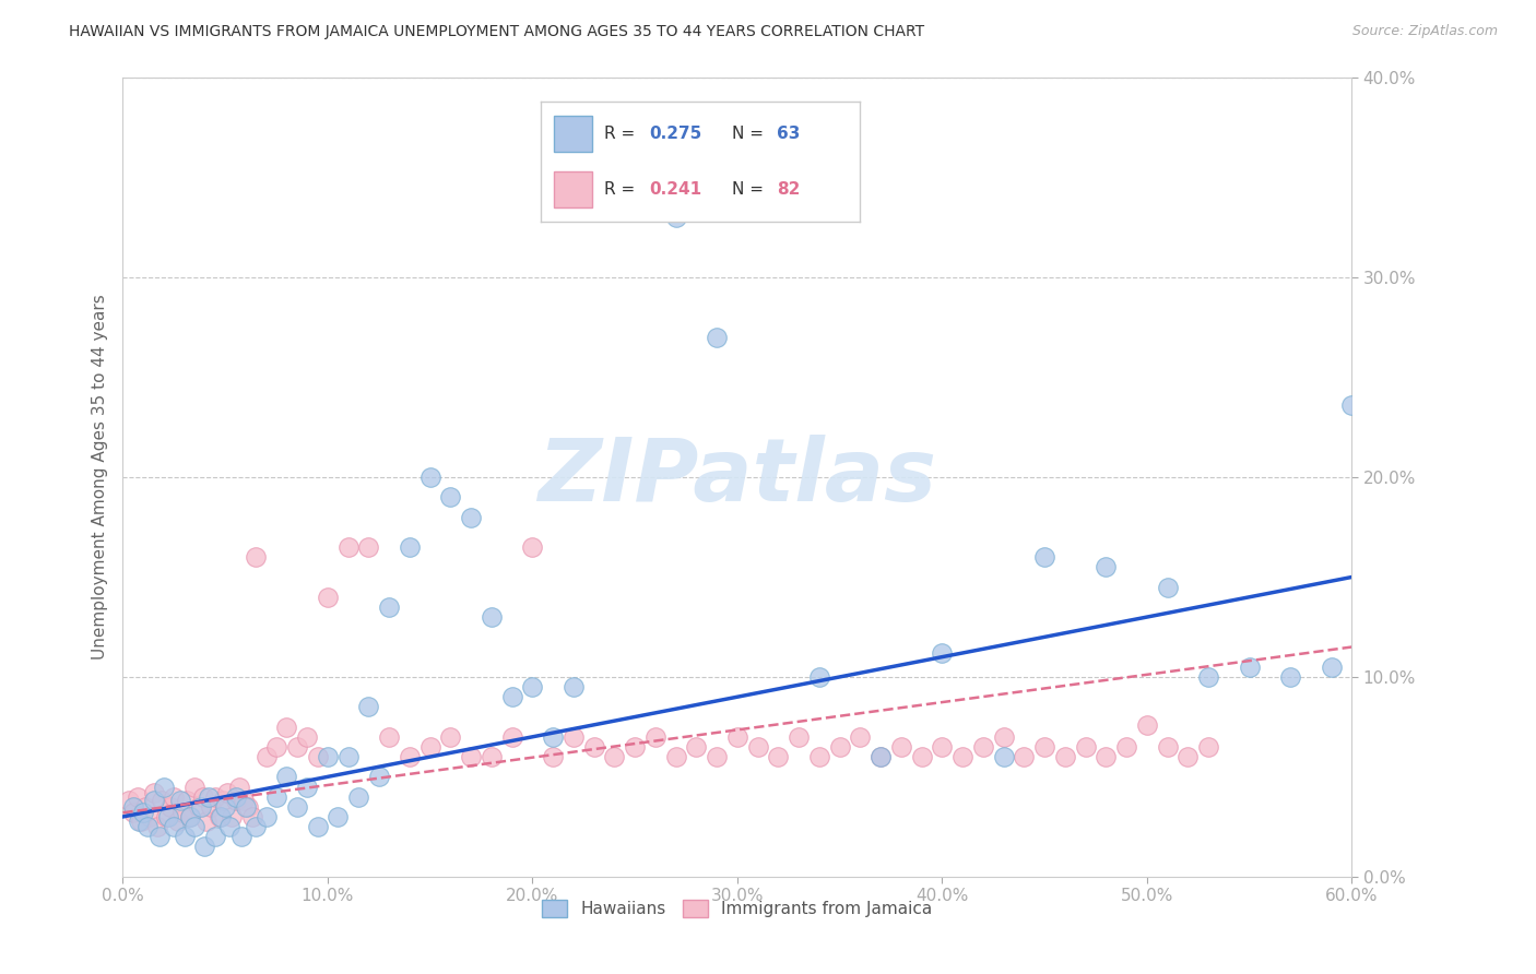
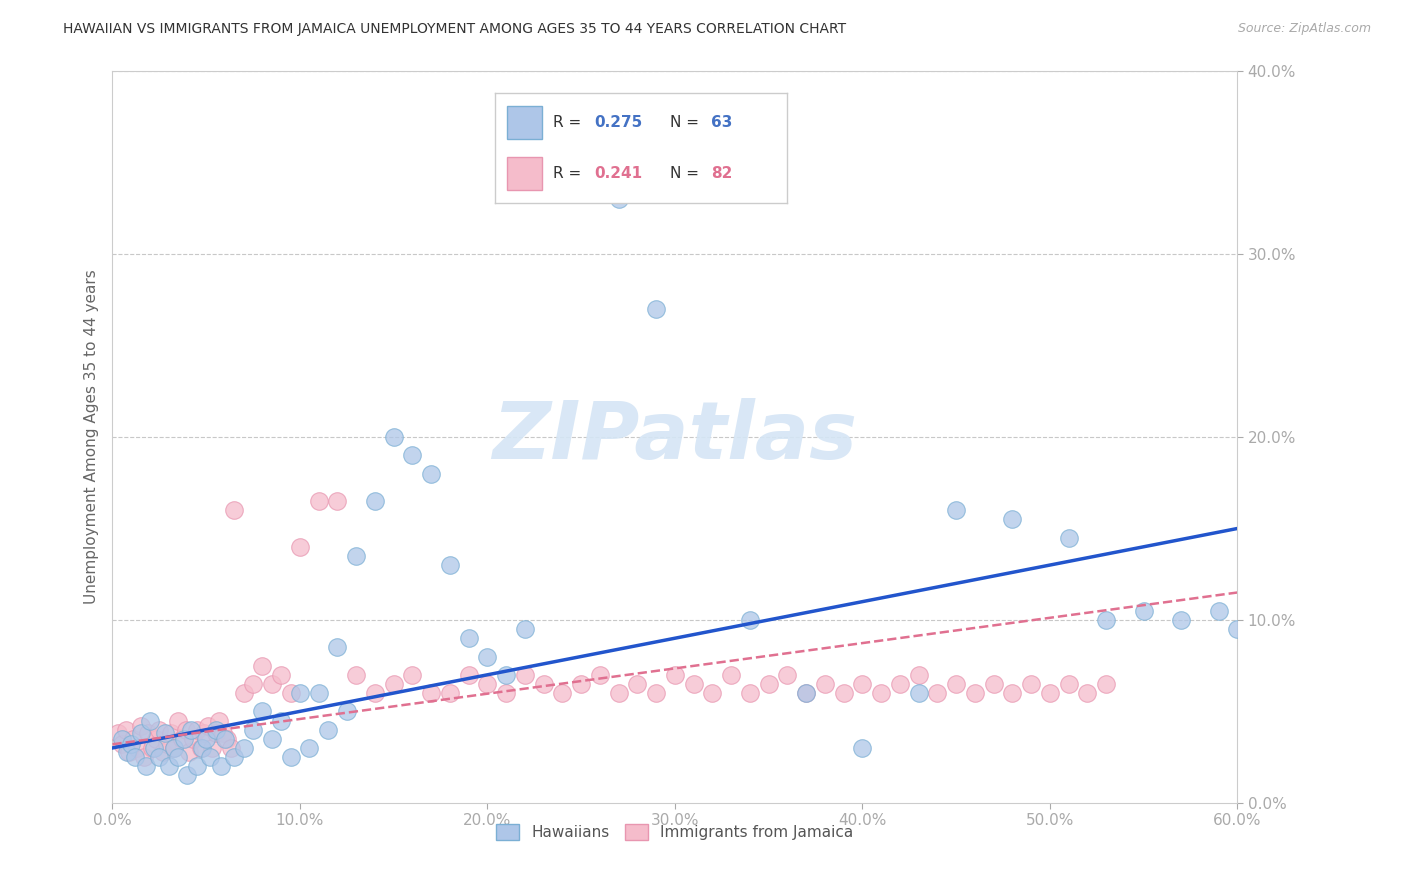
Hawaiians/20.0%: 9.5% -> 8.0%
Immigrants from Jamaica/20.0%: 16.5% -> 6.5%
Hawaiians/40.0%: 11.2% -> 3.0%
Immigrants from Jamaica/50.0%: 7.6% -> 6.0%
Hawaiians/60.0%: 23.6% -> 9.5%
